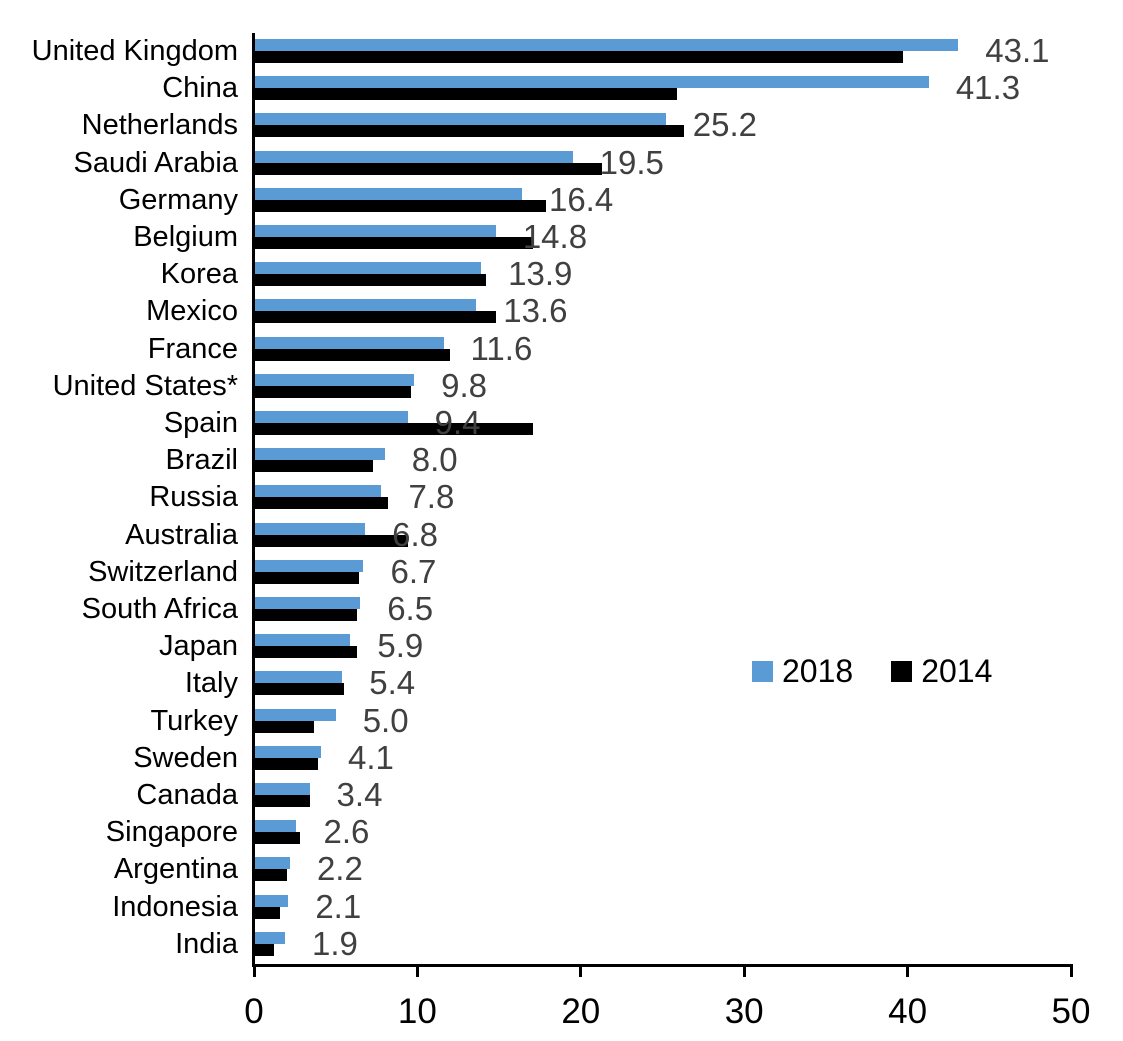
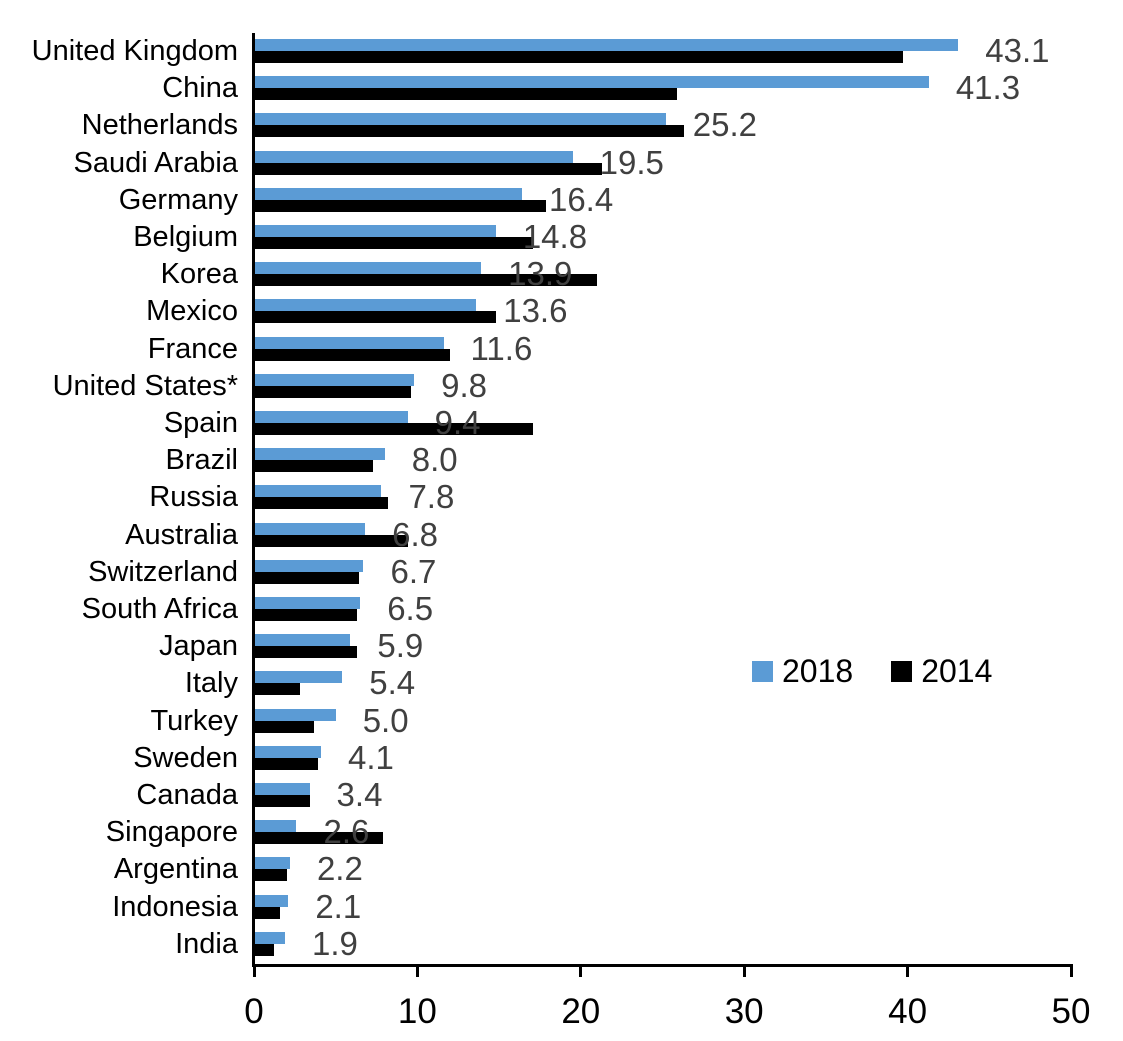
2014/Korea: 14.2 -> 21.0
2014/Italy: 5.5 -> 2.8
2014/Singapore: 2.8 -> 7.9
